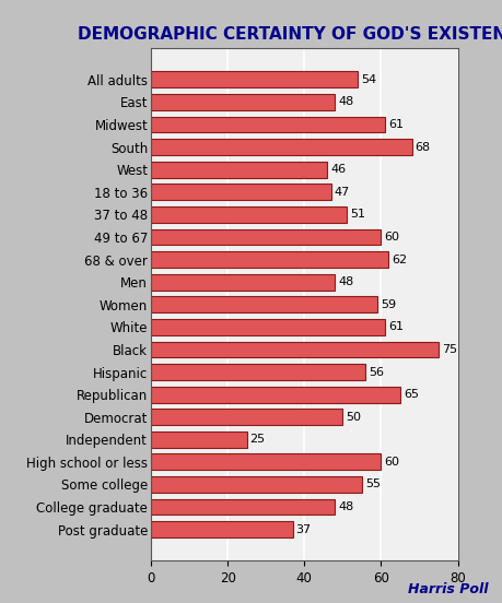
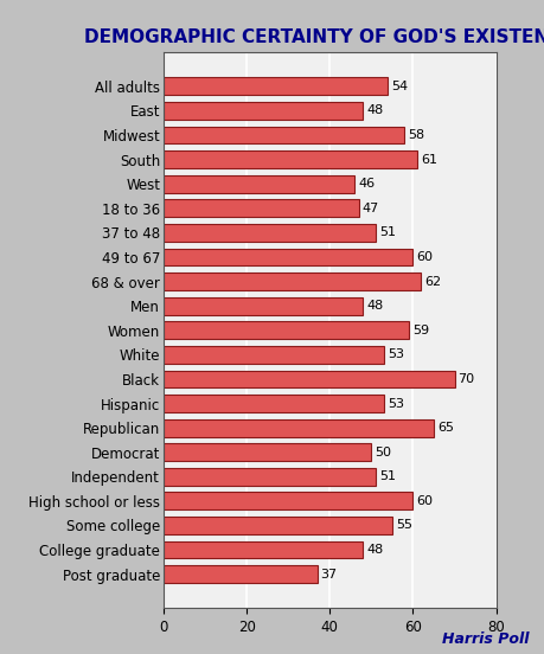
Midwest: 61 -> 58
South: 68 -> 61
White: 61 -> 53
Black: 75 -> 70
Hispanic: 56 -> 53
Independent: 25 -> 51
